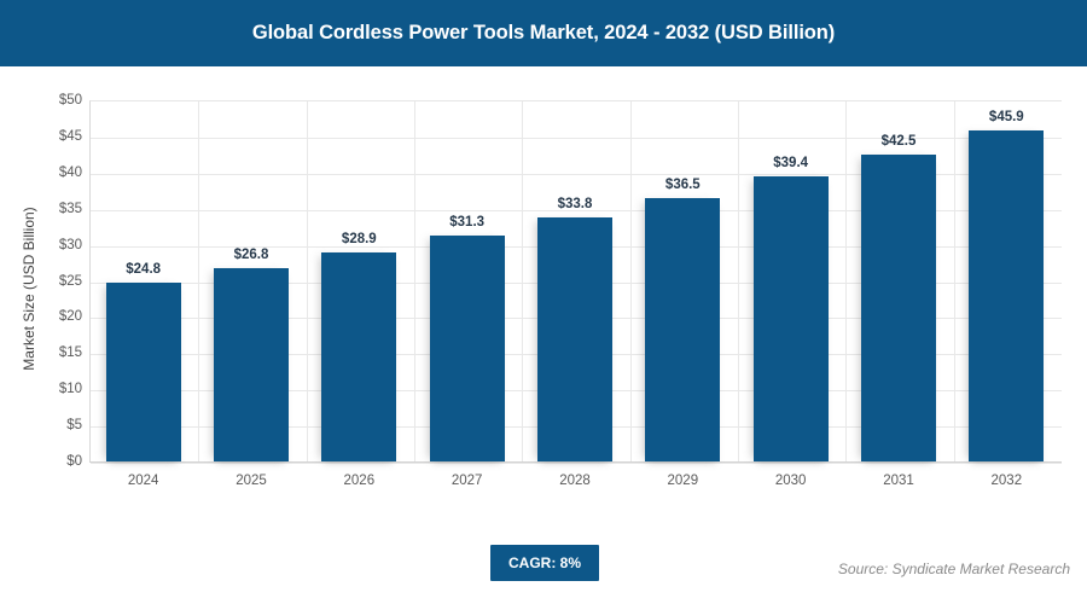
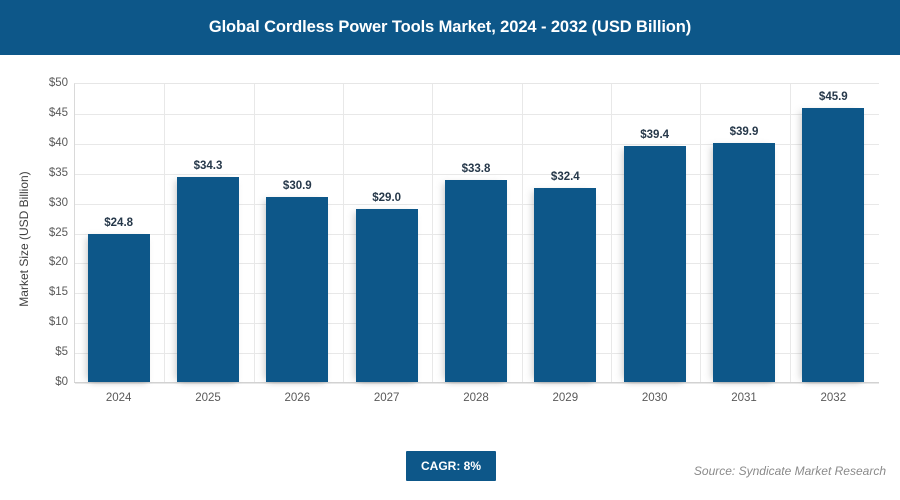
2025: $26.8 -> $34.3
2026: $28.9 -> $30.9
2027: $31.3 -> $29.0
2029: $36.5 -> $32.4
2031: $42.5 -> $39.9
